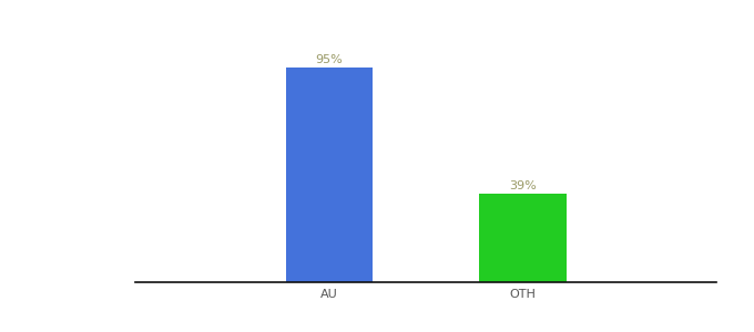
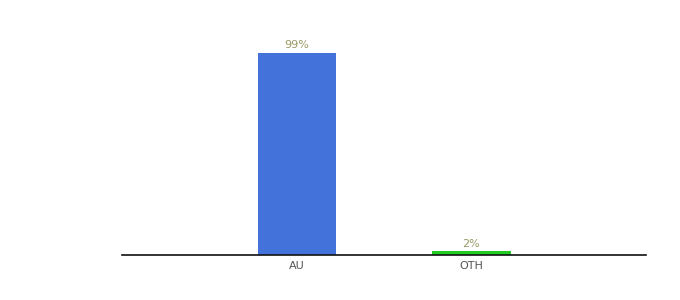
AU: 95% -> 99%
OTH: 39% -> 2%
